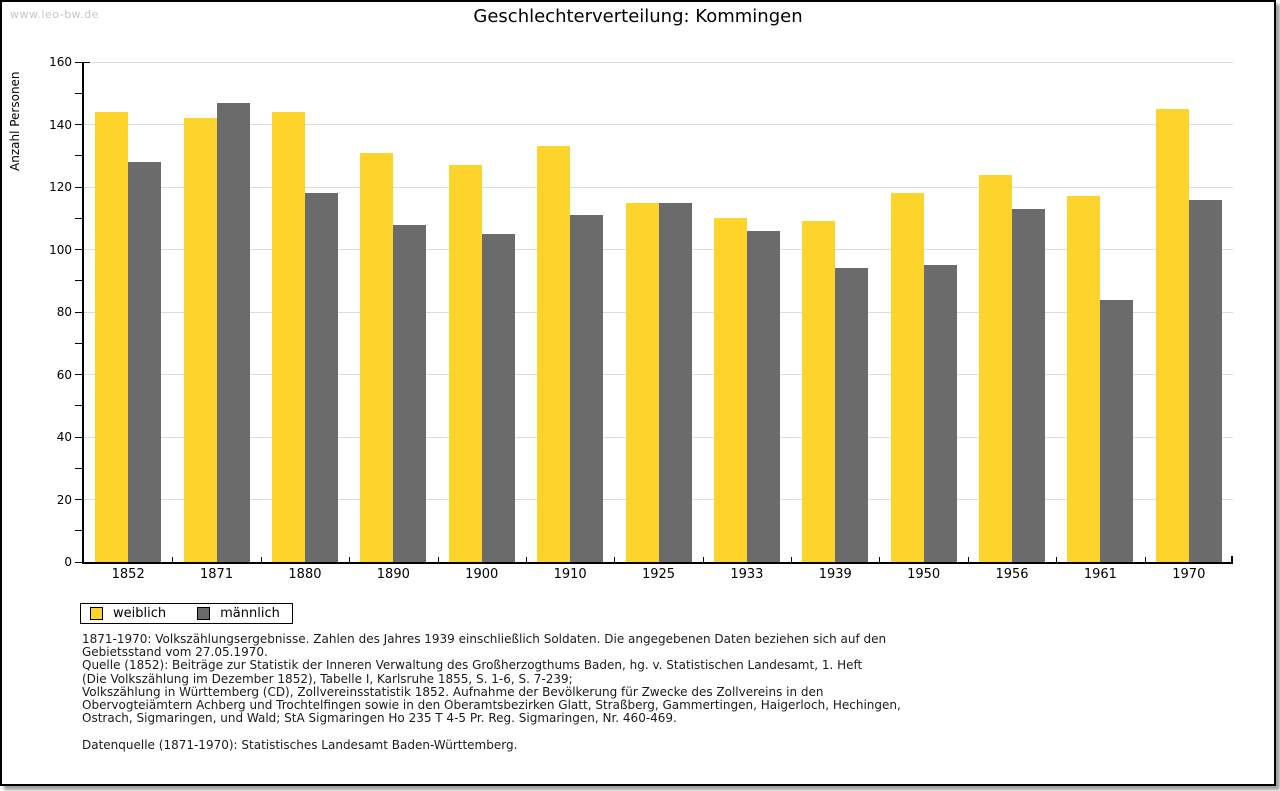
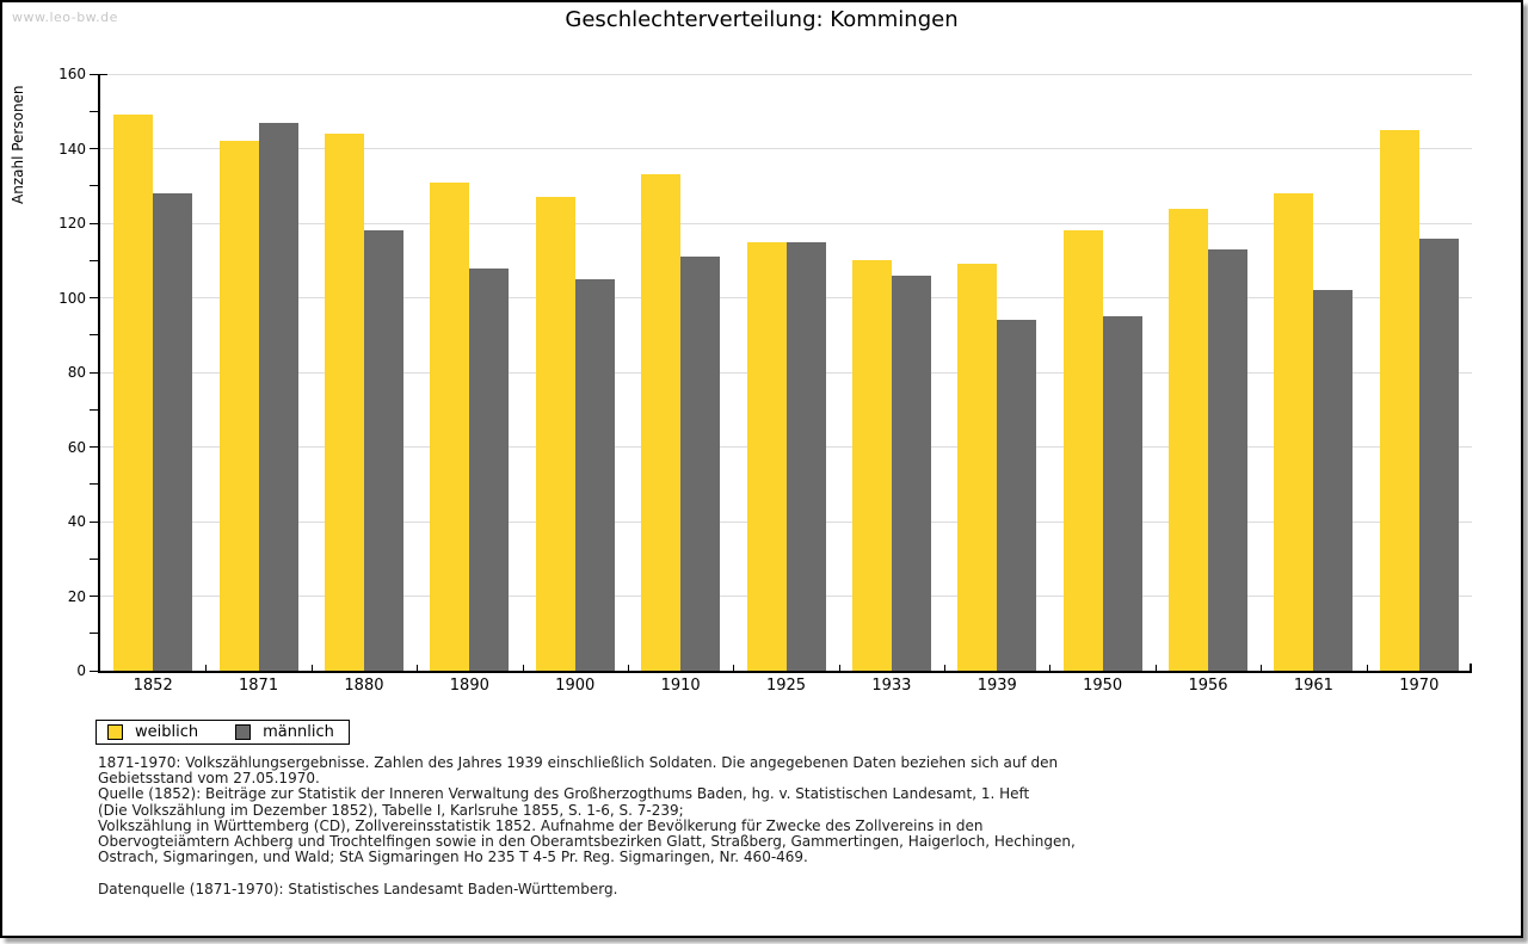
weiblich/1852: 144 -> 149
weiblich/1961: 117 -> 128
männlich/1961: 84 -> 102
